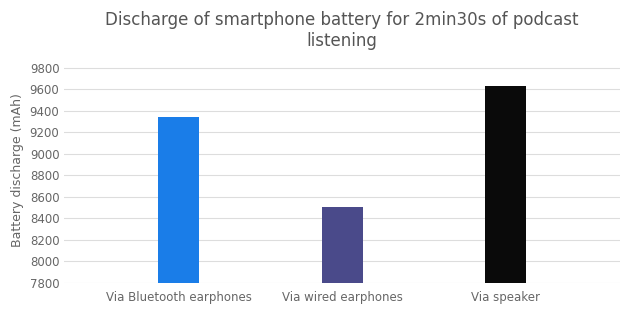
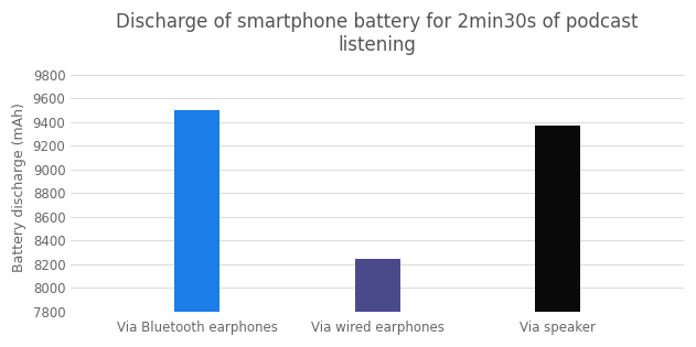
Via Bluetooth earphones: 9340 -> 9500
Via wired earphones: 8500 -> 8240
Via speaker: 9630 -> 9370
